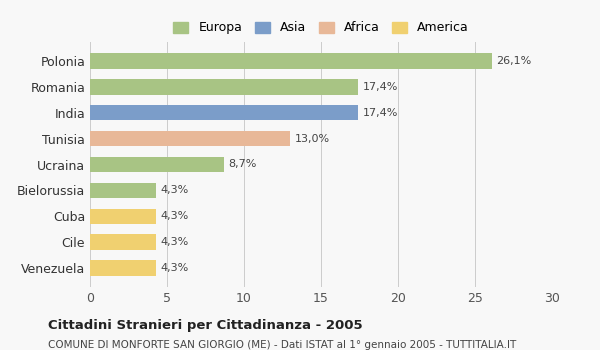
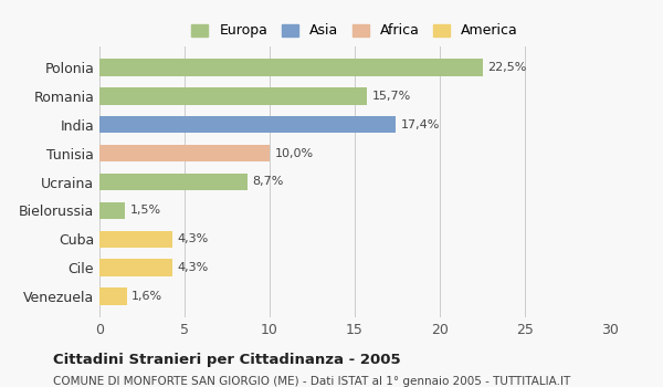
Polonia: 26,1% -> 22,5%
Romania: 17,4% -> 15,7%
Tunisia: 13,0% -> 10,0%
Bielorussia: 4,3% -> 1,5%
Venezuela: 4,3% -> 1,6%
